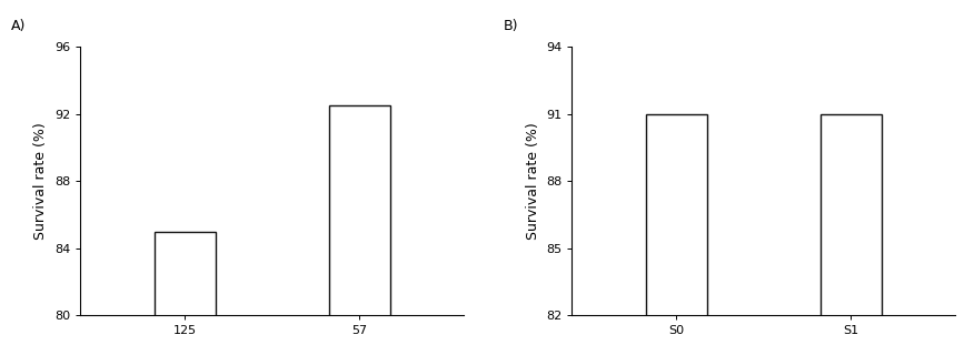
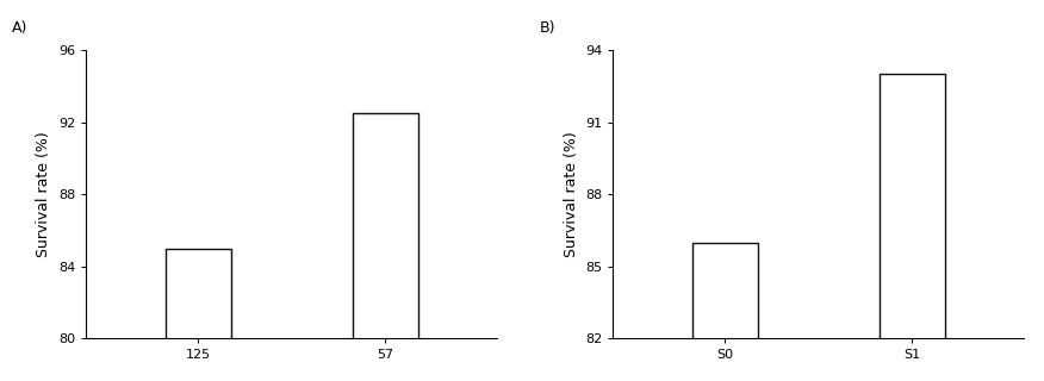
S0: 91 -> 86
S1: 91 -> 93
